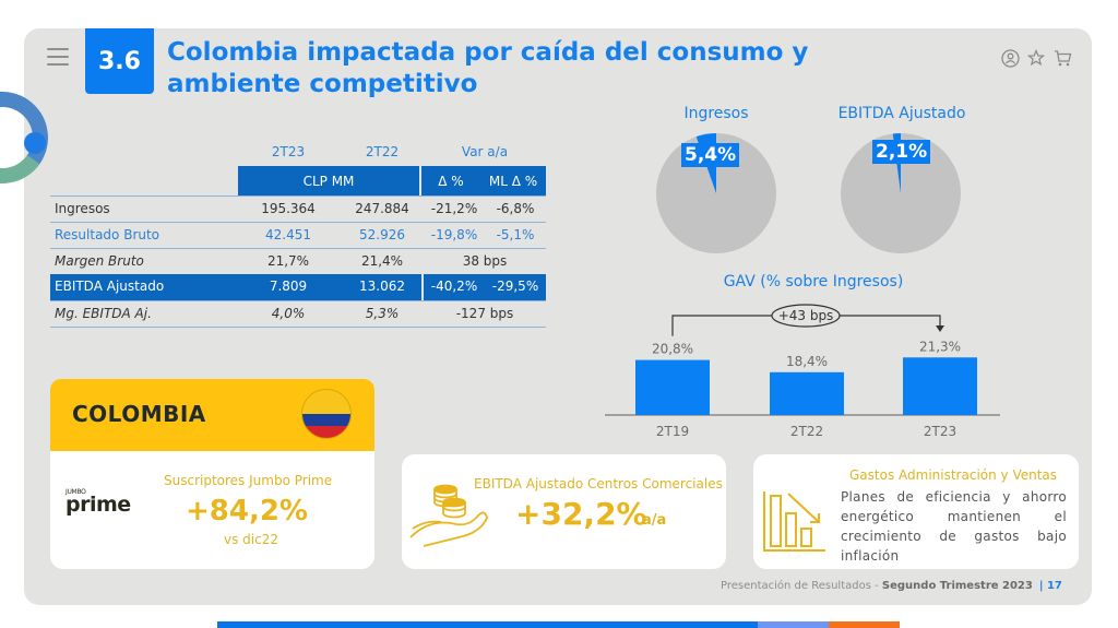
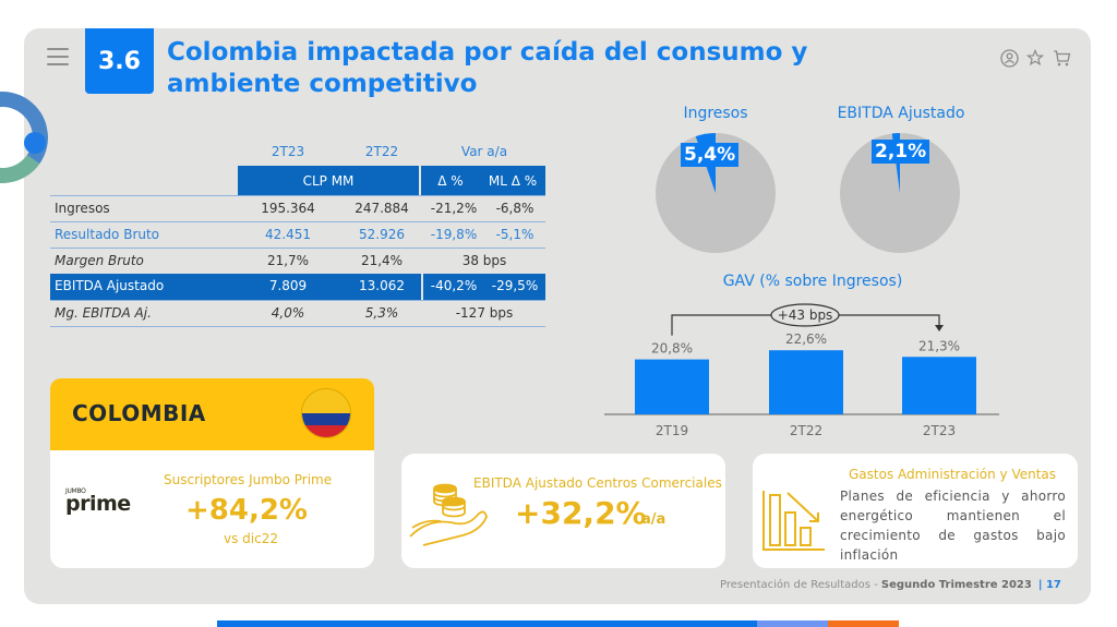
2T22: 18,4% -> 22,6%
